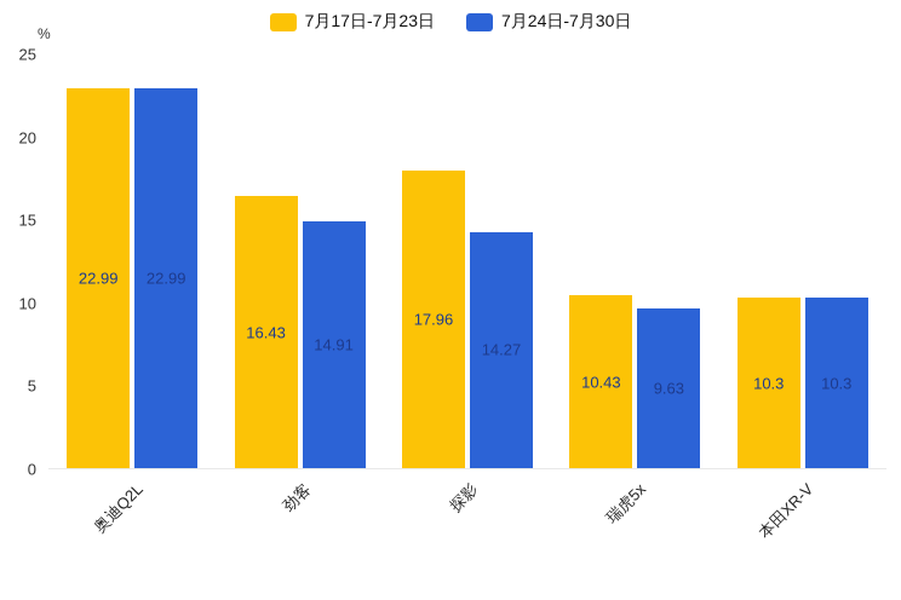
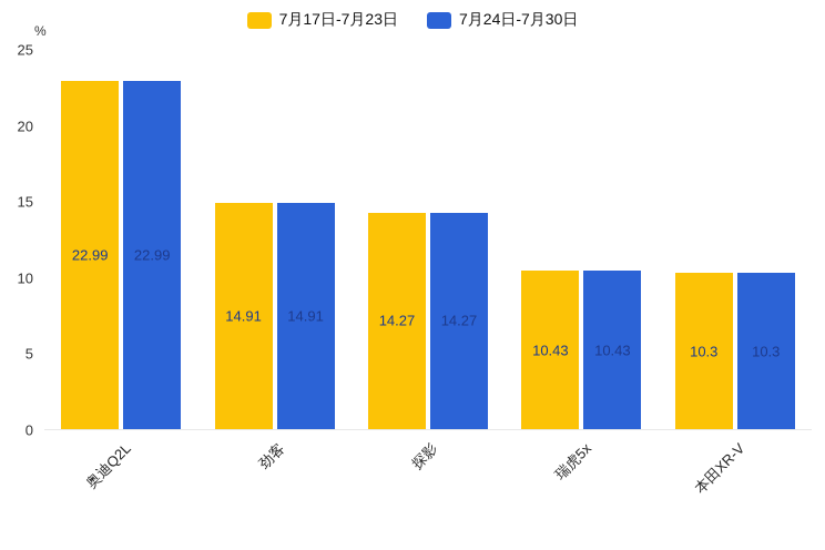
7月17日-7月23日/劲客: 16.43 -> 14.91
7月17日-7月23日/探影: 17.96 -> 14.27
7月24日-7月30日/瑞虎5x: 9.63 -> 10.43
